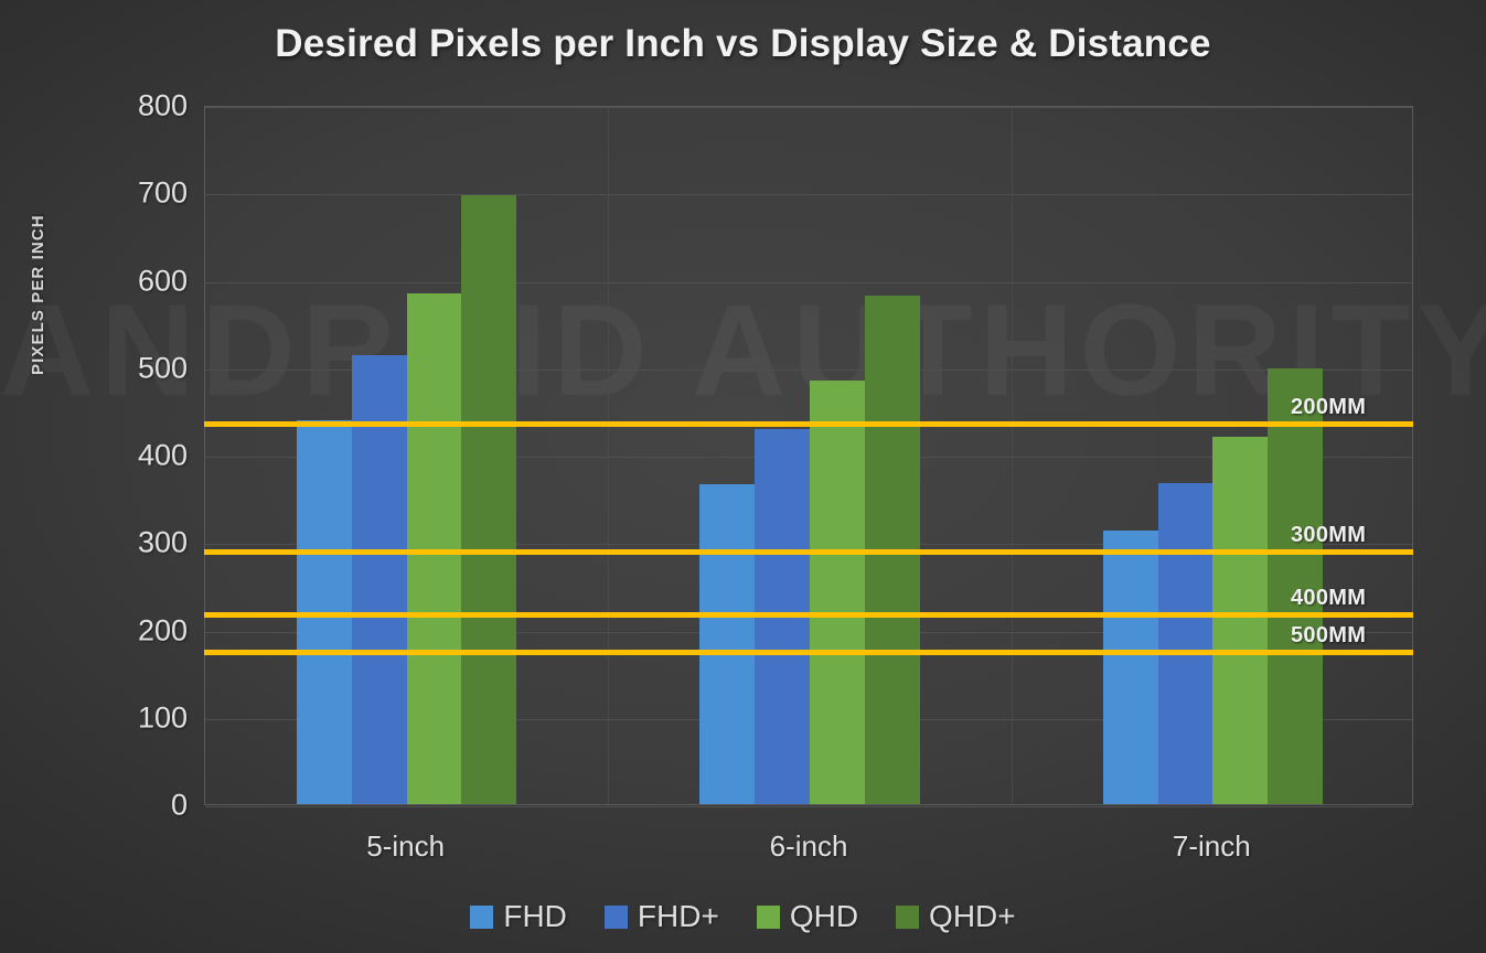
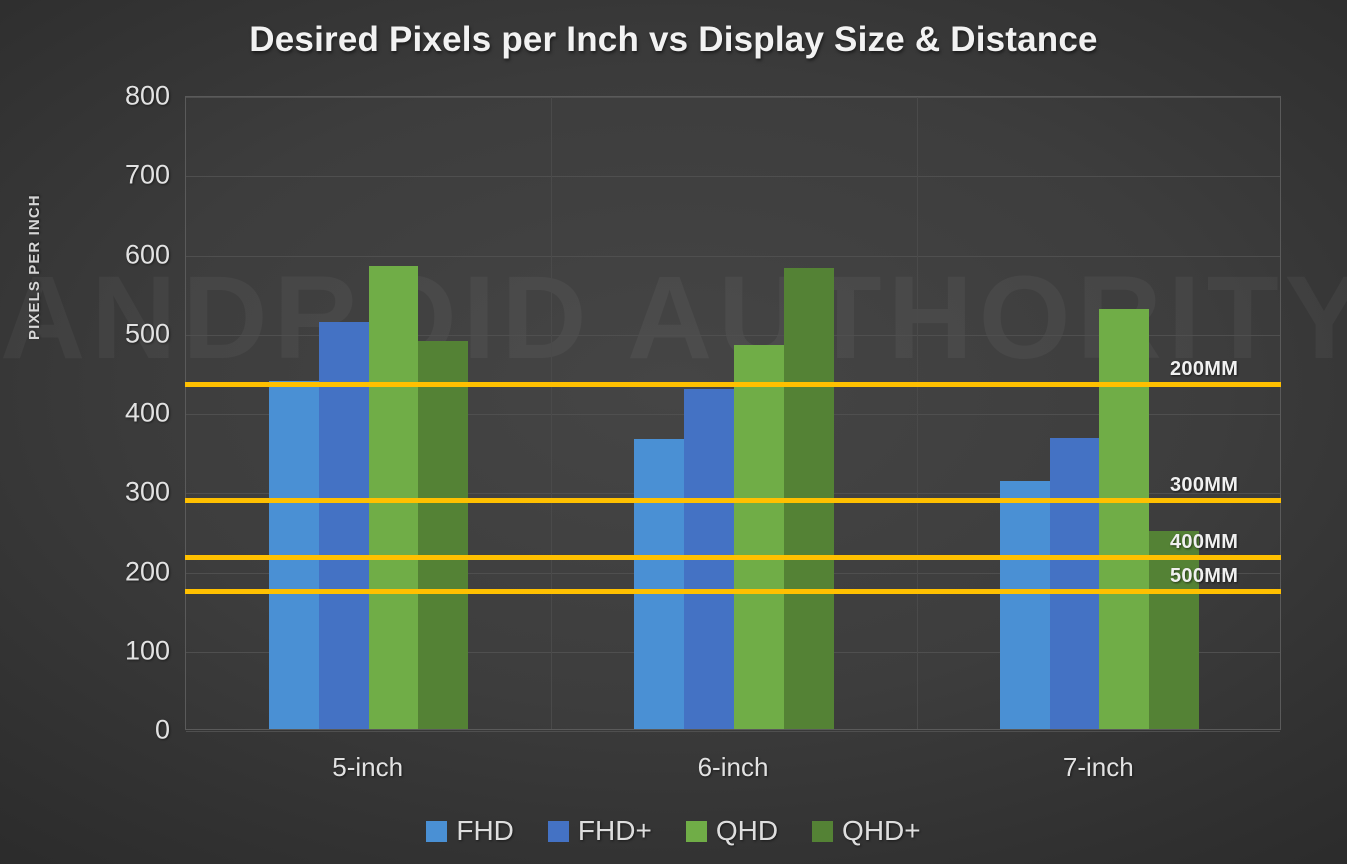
QHD+/5-inch: 700 -> 490
QHD/7-inch: 420 -> 530
QHD+/7-inch: 500 -> 250
